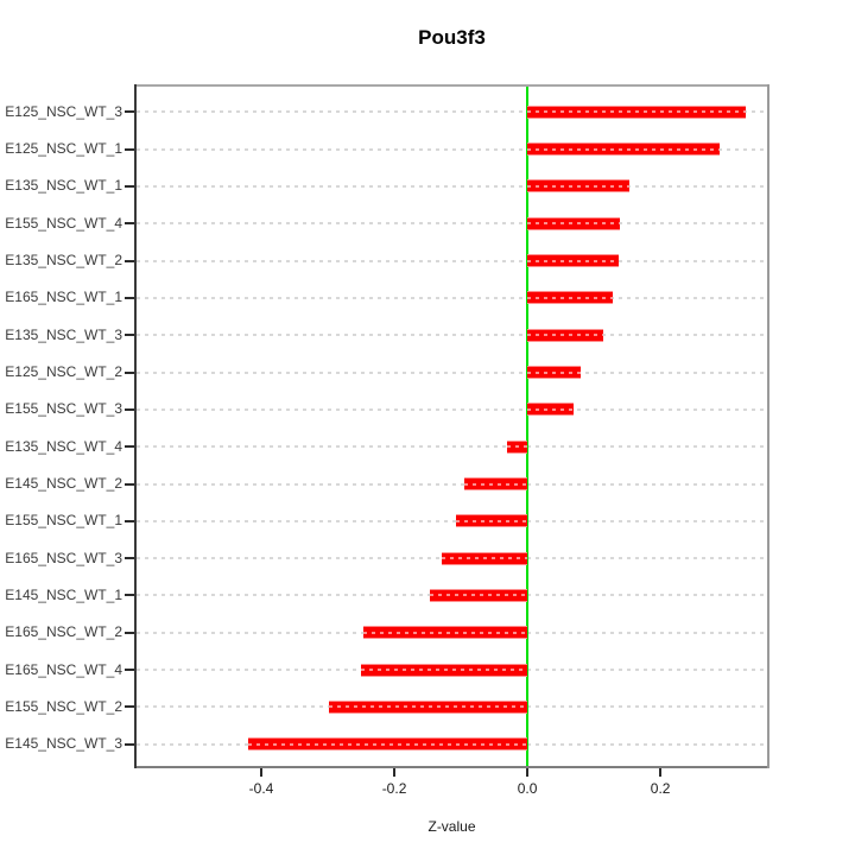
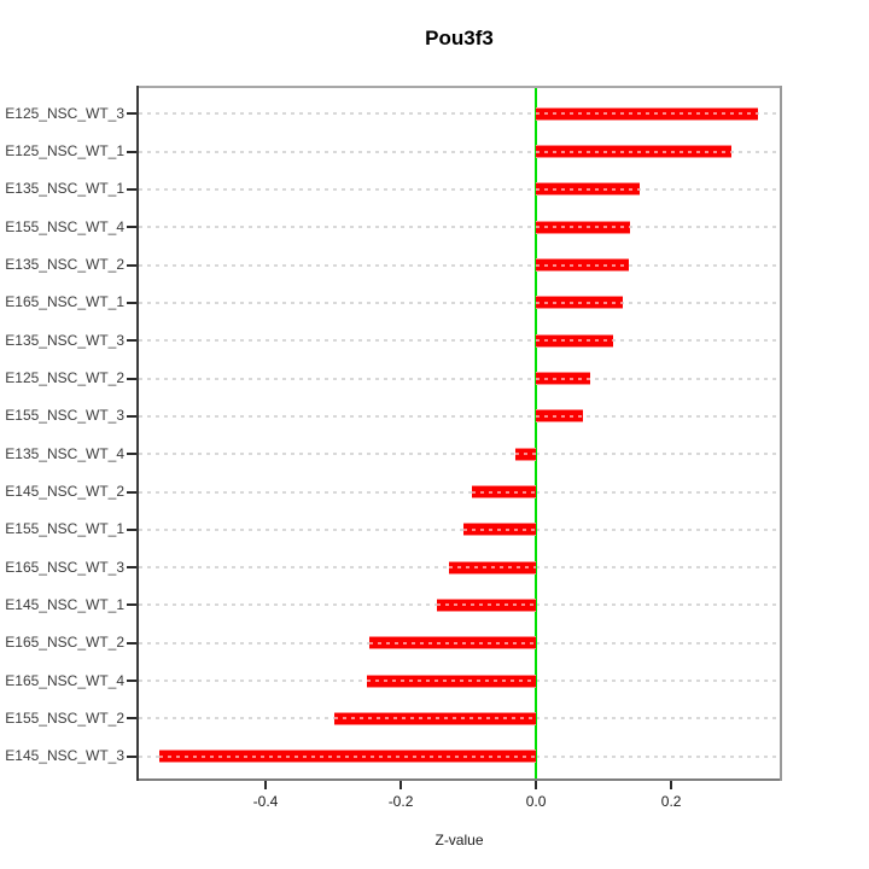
E145_NSC_WT_3: -0.42 -> -0.56
